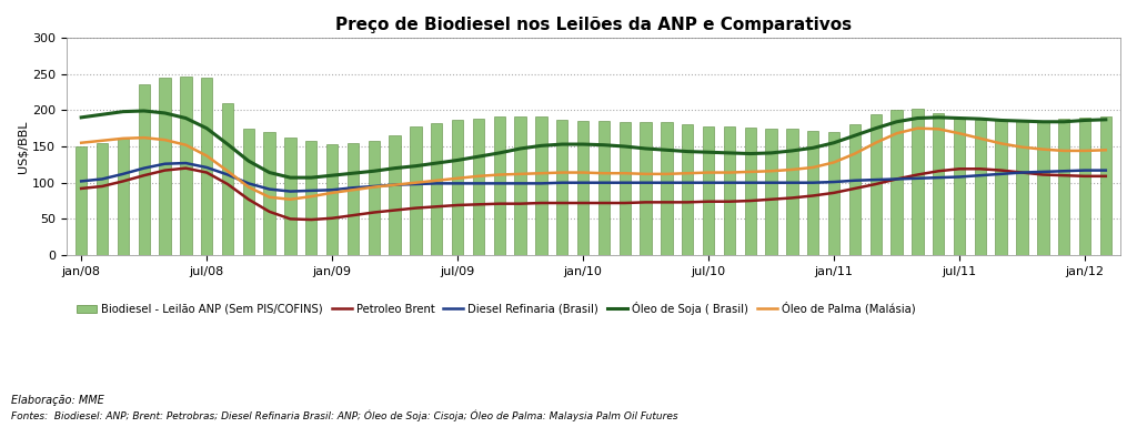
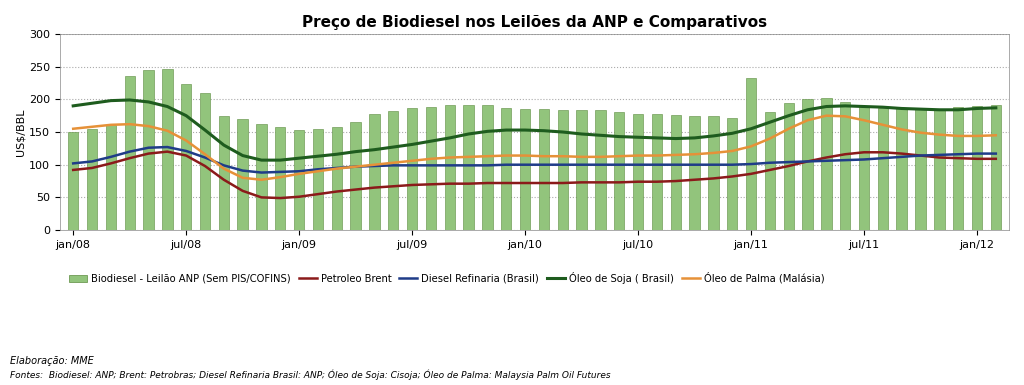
Biodiesel - Leilão ANP (Sem PIS/COFINS)/jul/08: 245 -> 224
Biodiesel - Leilão ANP (Sem PIS/COFINS)/jan/11: 170 -> 232
